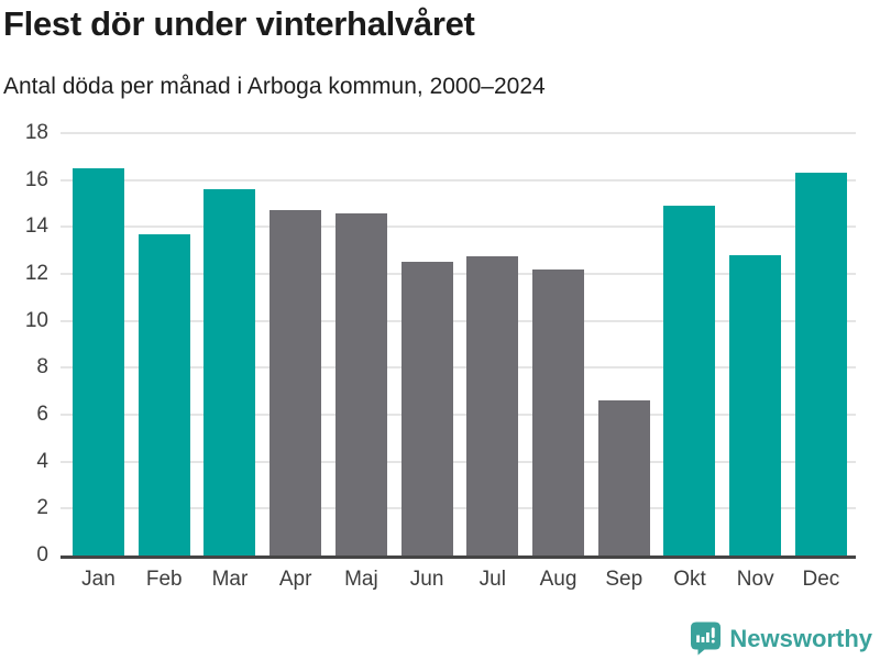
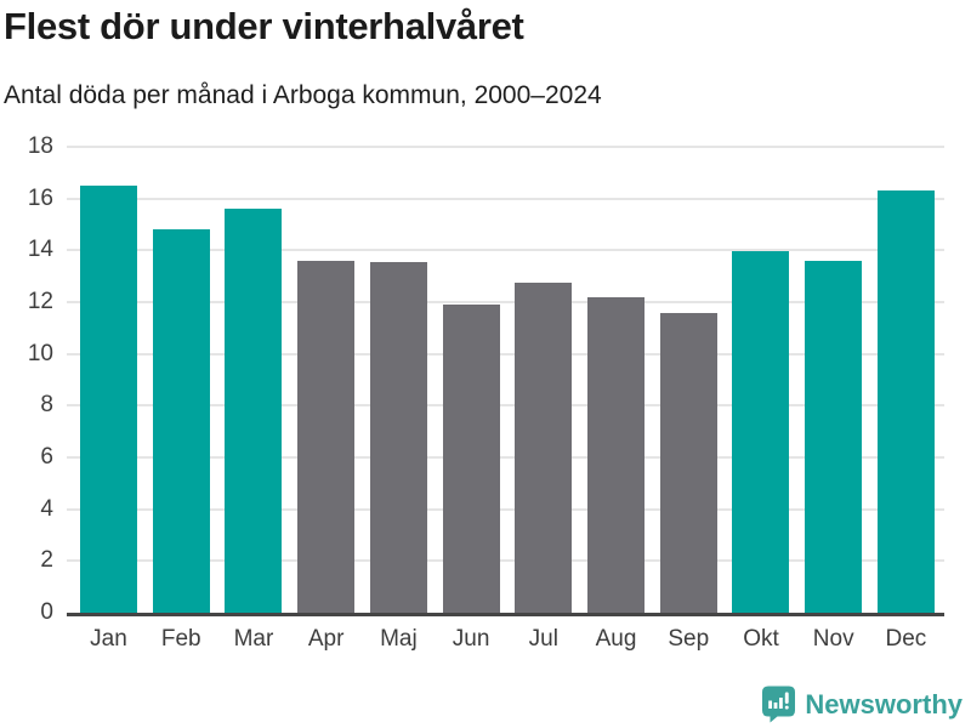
Feb: 13.7 -> 14.8
Apr: 14.7 -> 13.6
Maj: 14.6 -> 13.6
Jun: 12.5 -> 11.9
Sep: 6.6 -> 11.6
Okt: 14.9 -> 13.9
Nov: 12.8 -> 13.6
